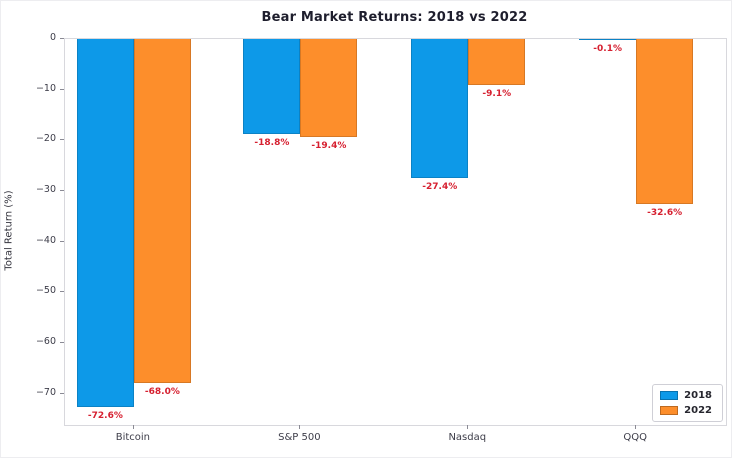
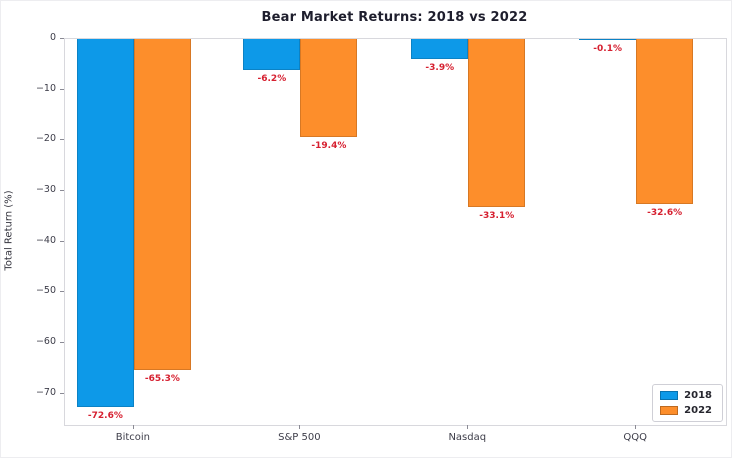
2022/Bitcoin: -68.0% -> -65.3%
2018/S&P 500: -18.8% -> -6.2%
2018/Nasdaq: -27.4% -> -3.9%
2022/Nasdaq: -9.1% -> -33.1%
